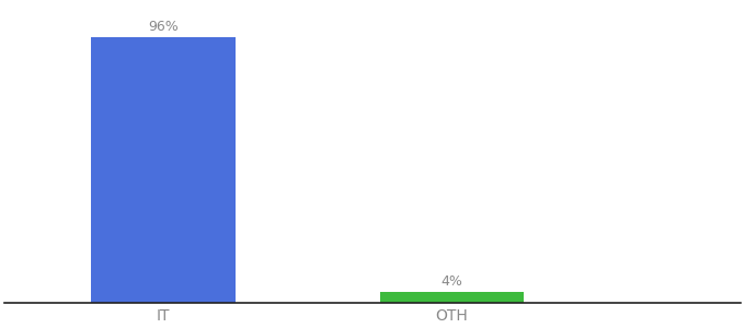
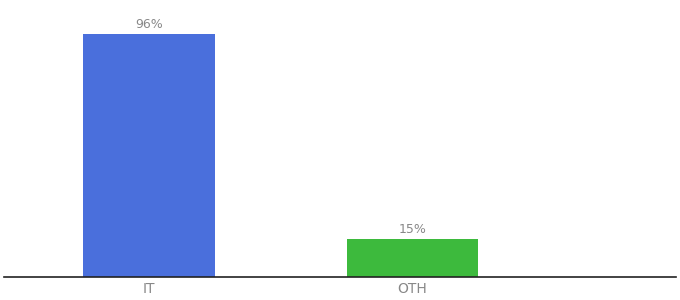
OTH: 4% -> 15%
